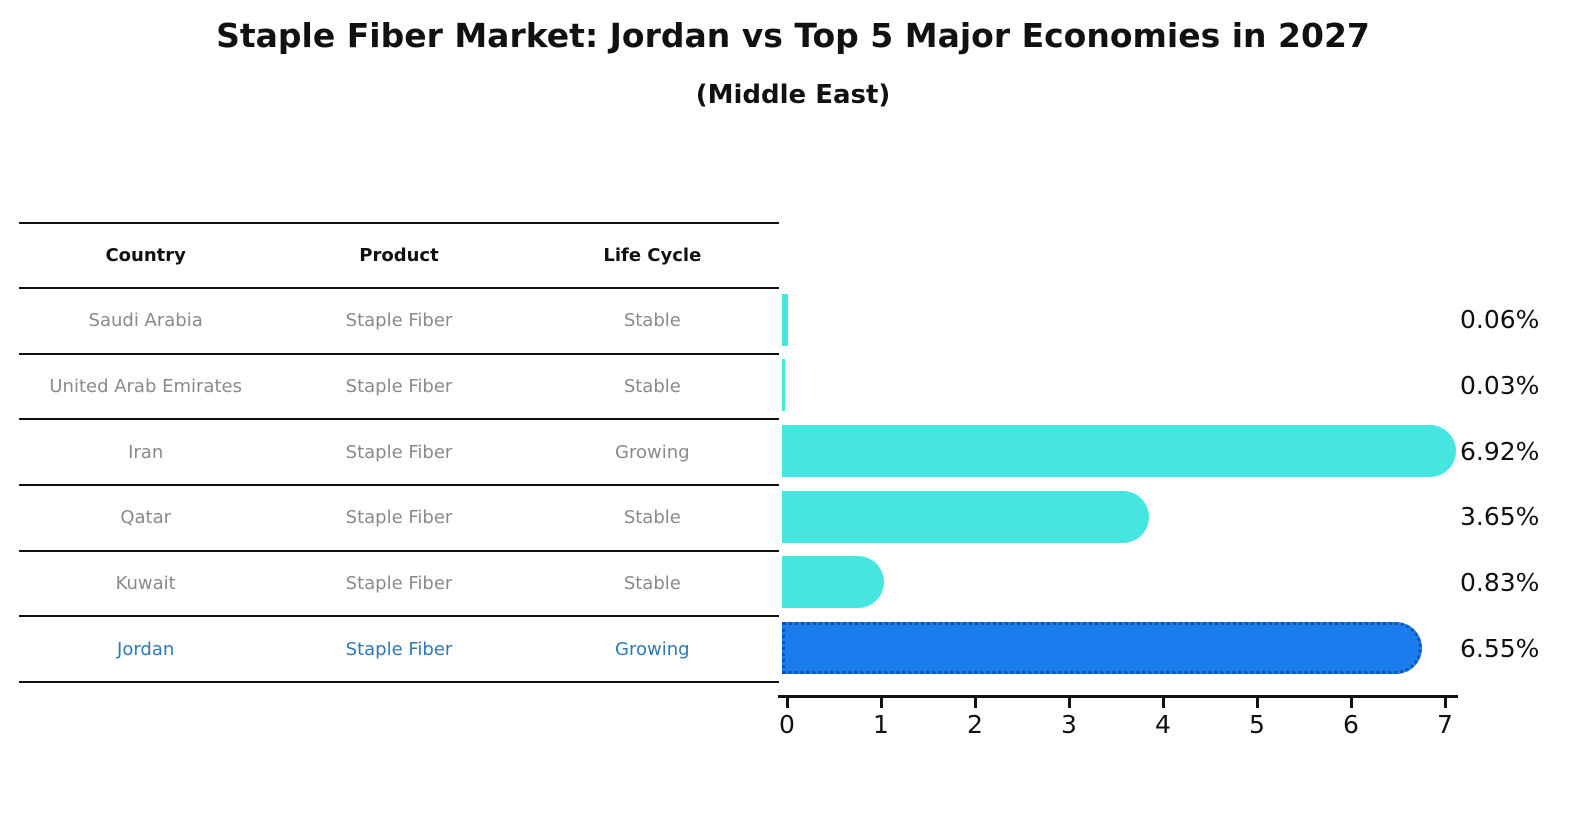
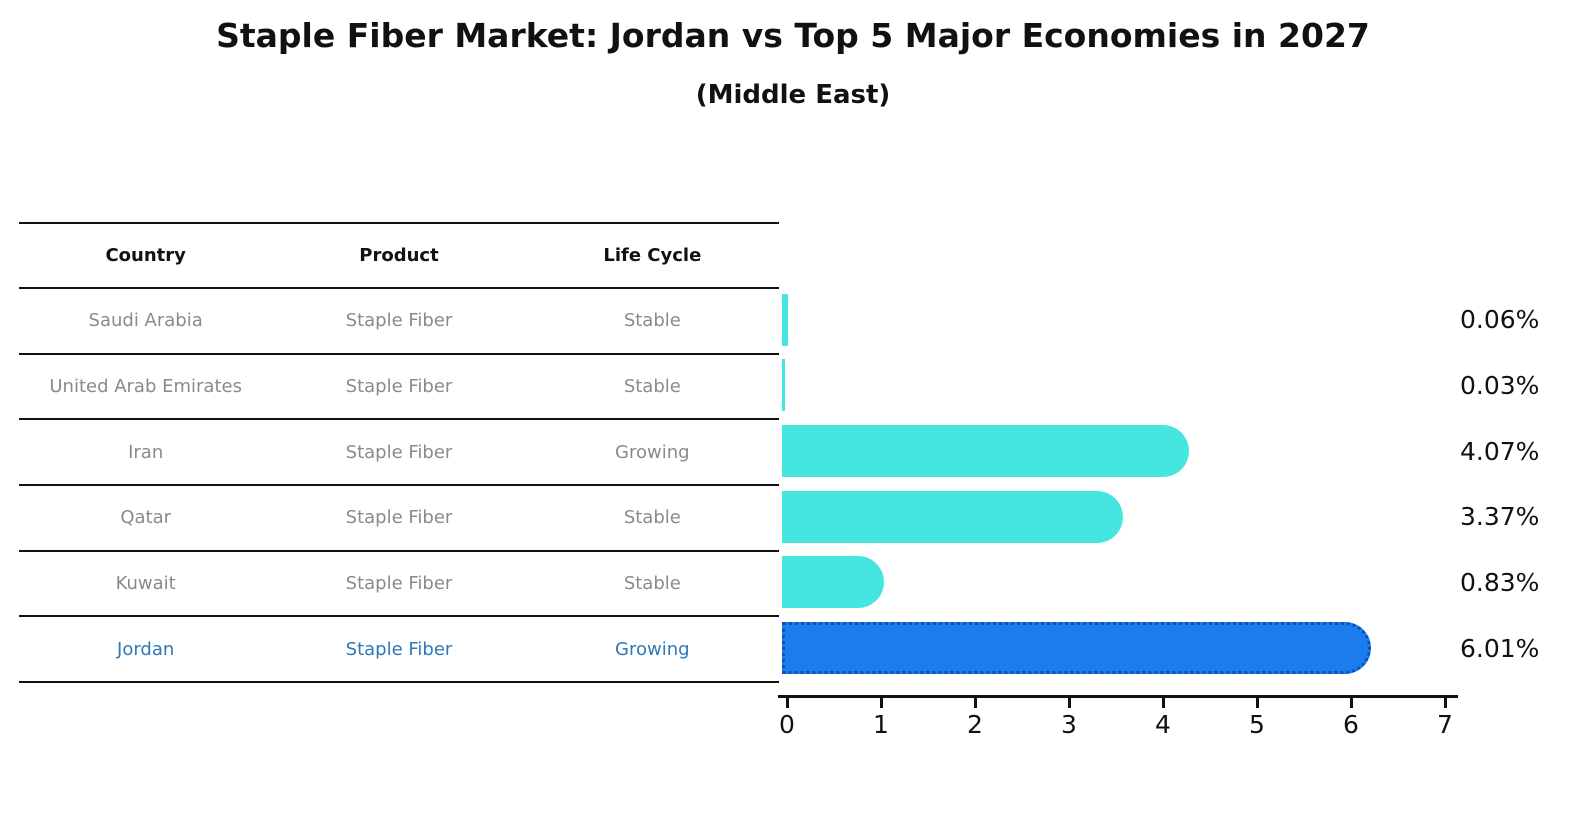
Iran: 6.92% -> 4.07%
Qatar: 3.65% -> 3.37%
Jordan: 6.55% -> 6.01%
